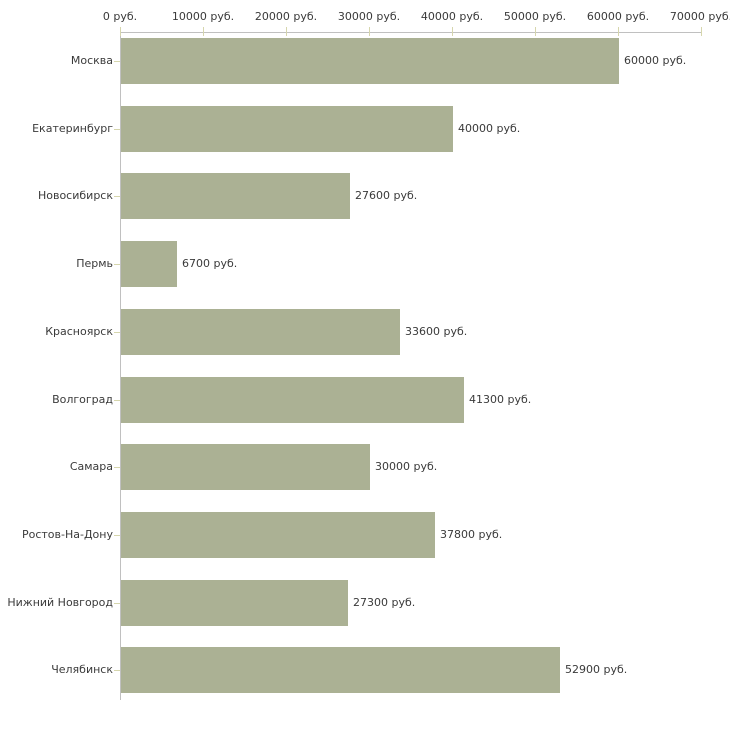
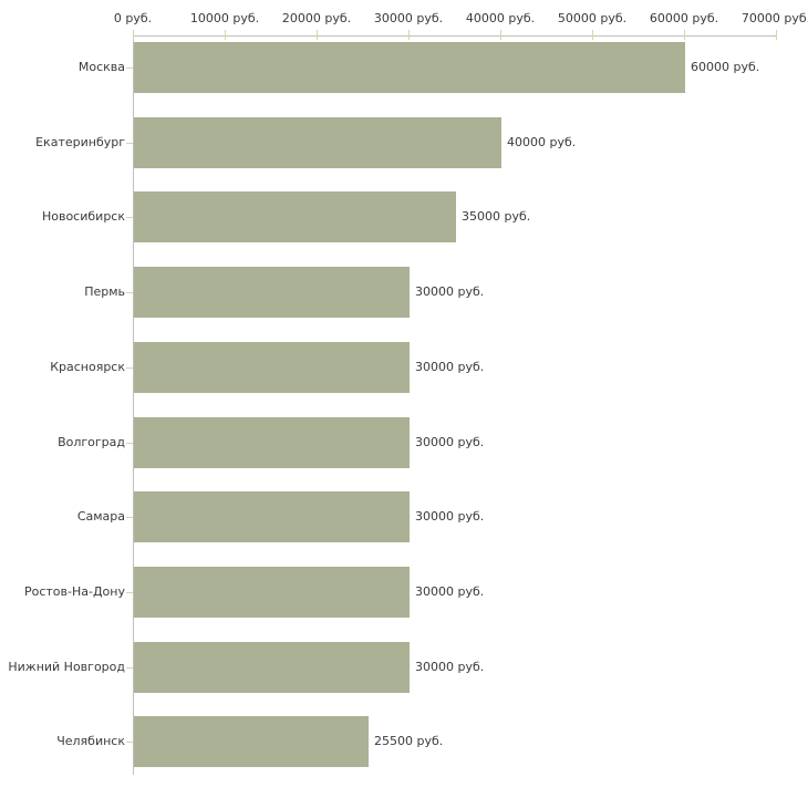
Новосибирск: 27600 -> 35000
Пермь: 6700 -> 30000
Красноярск: 33600 -> 30000
Волгоград: 41300 -> 30000
Ростов-На-Дону: 37800 -> 30000
Нижний Новгород: 27300 -> 30000
Челябинск: 52900 -> 25500
